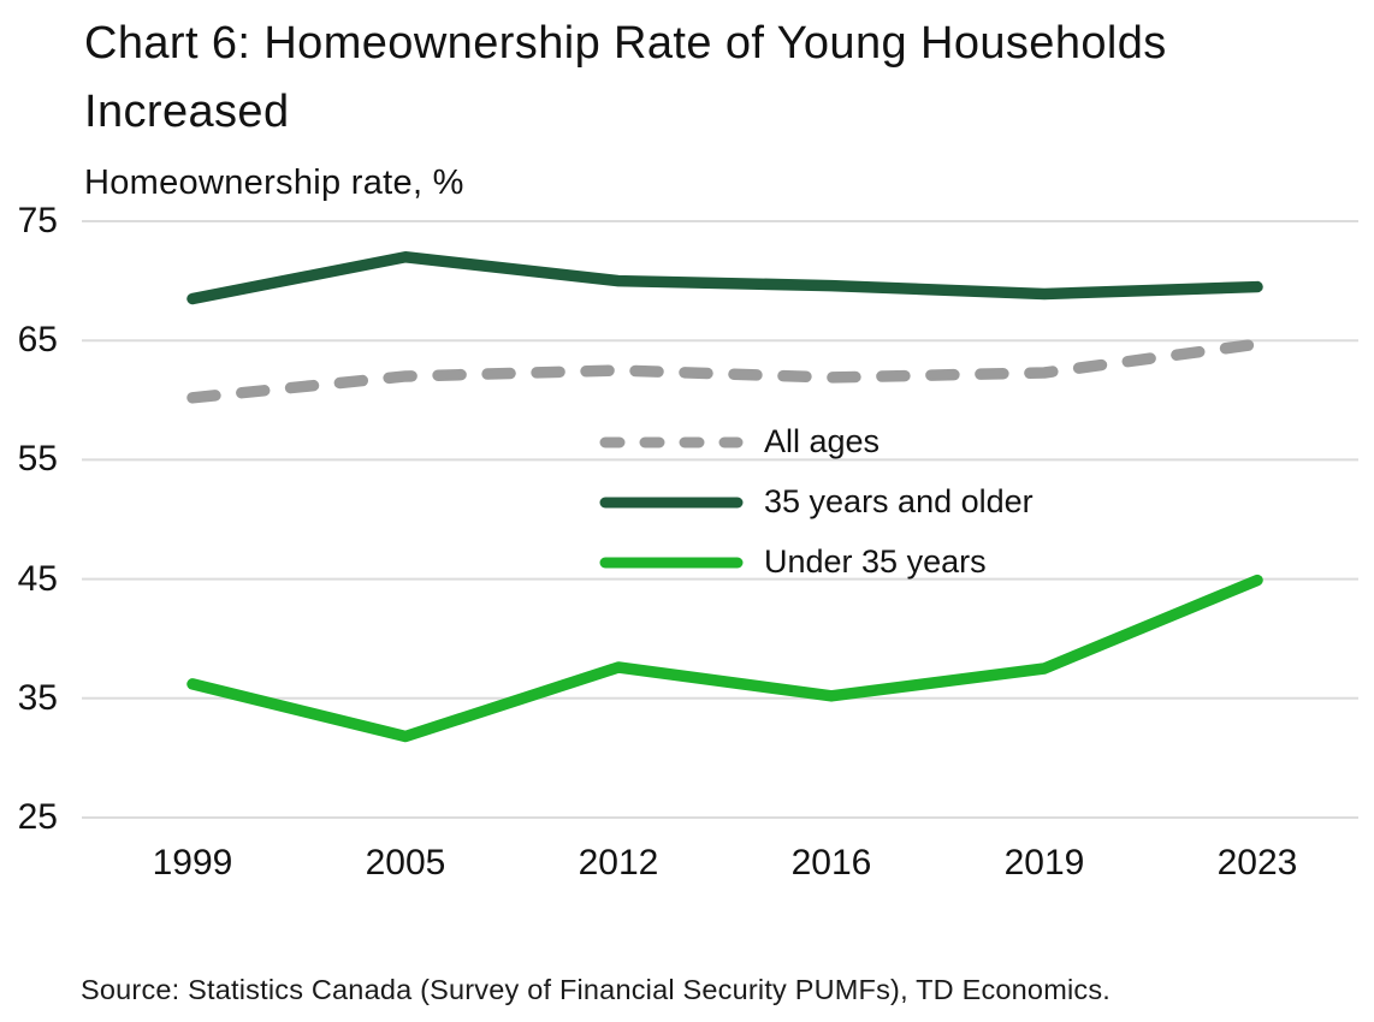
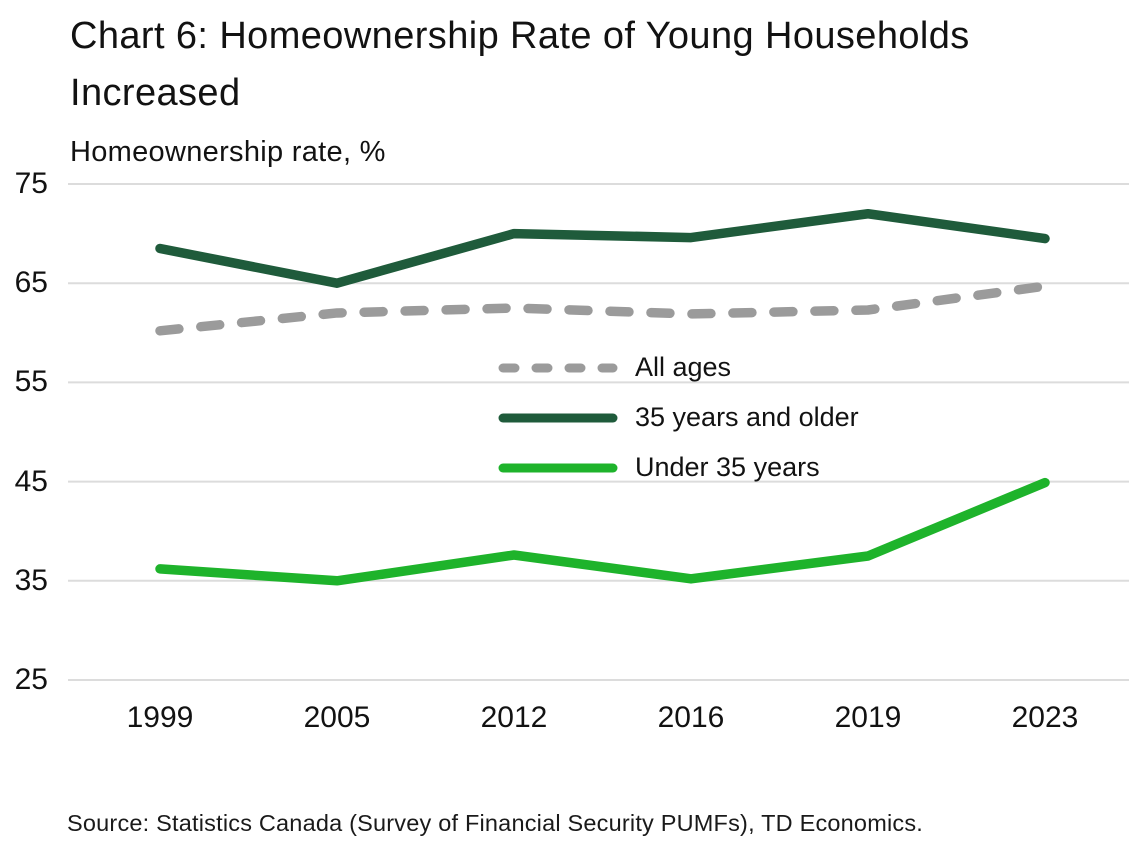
35 years and older/2005: 72 -> 65
Under 35 years/2005: 32 -> 35
35 years and older/2019: 69 -> 72
